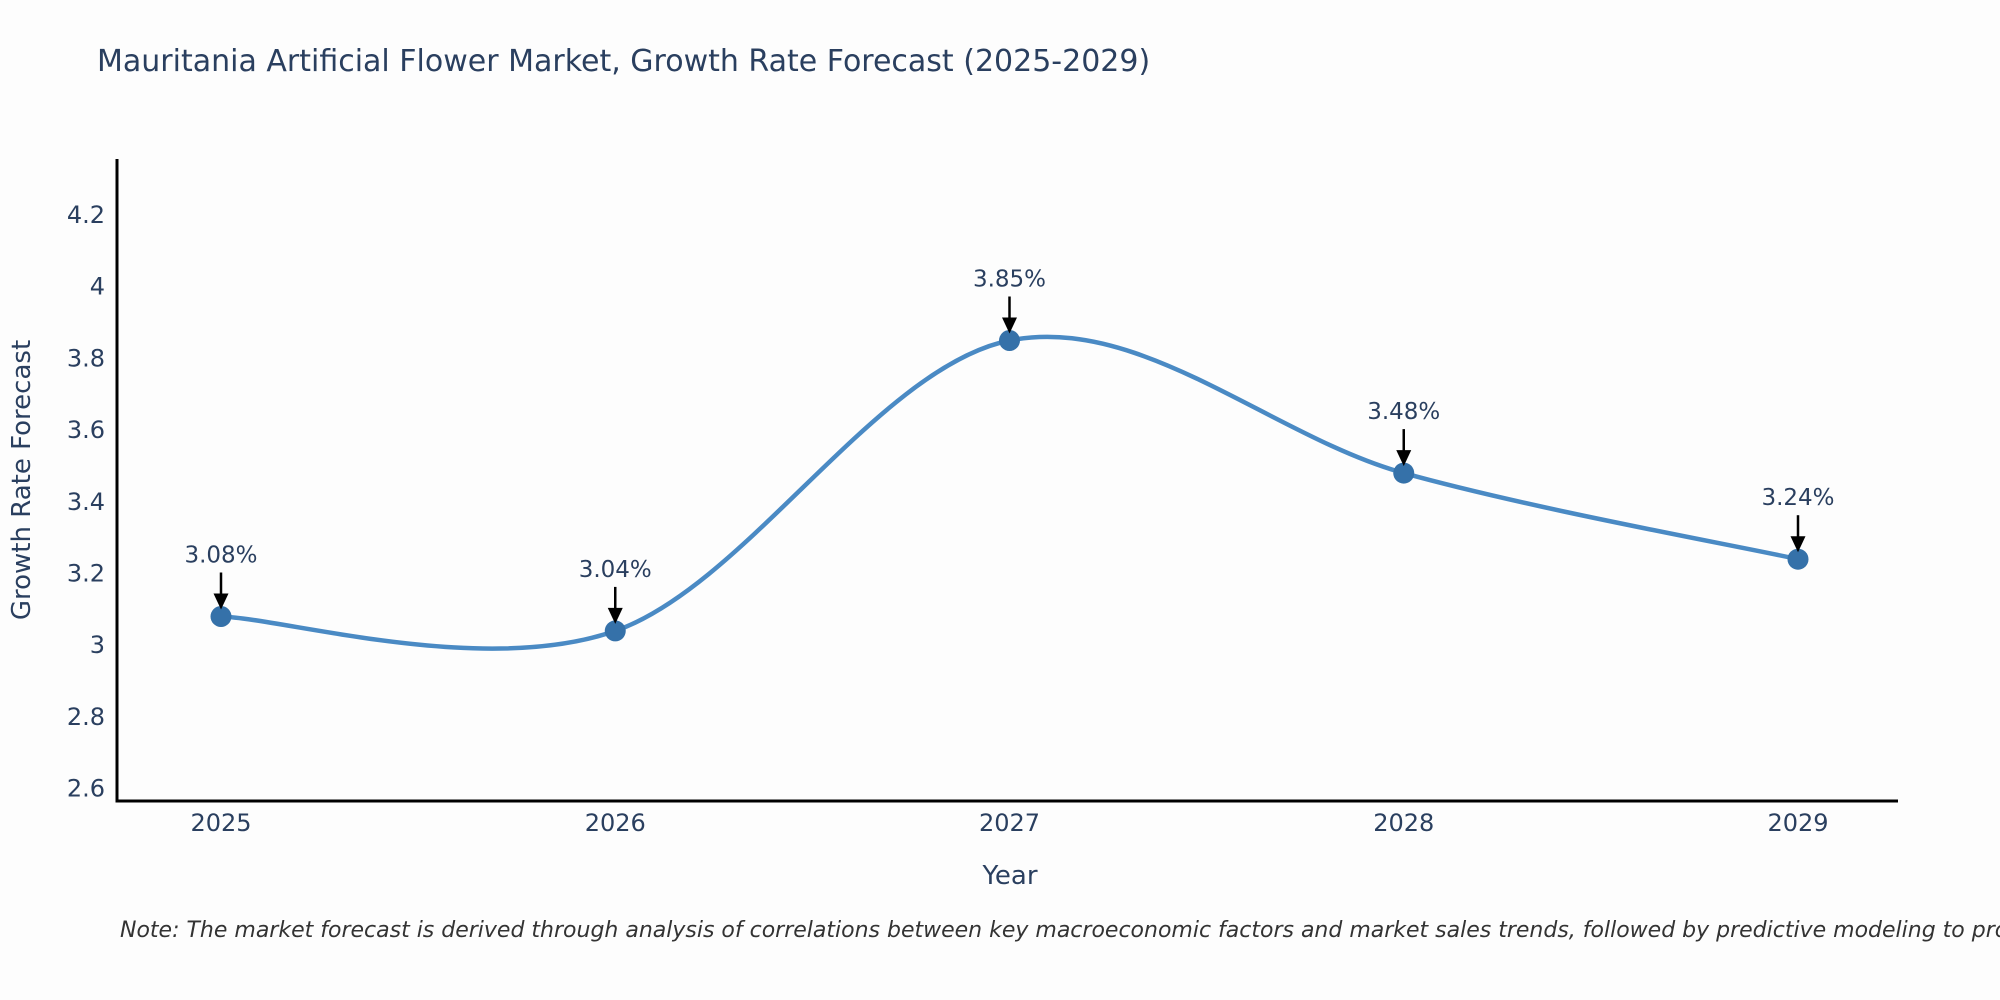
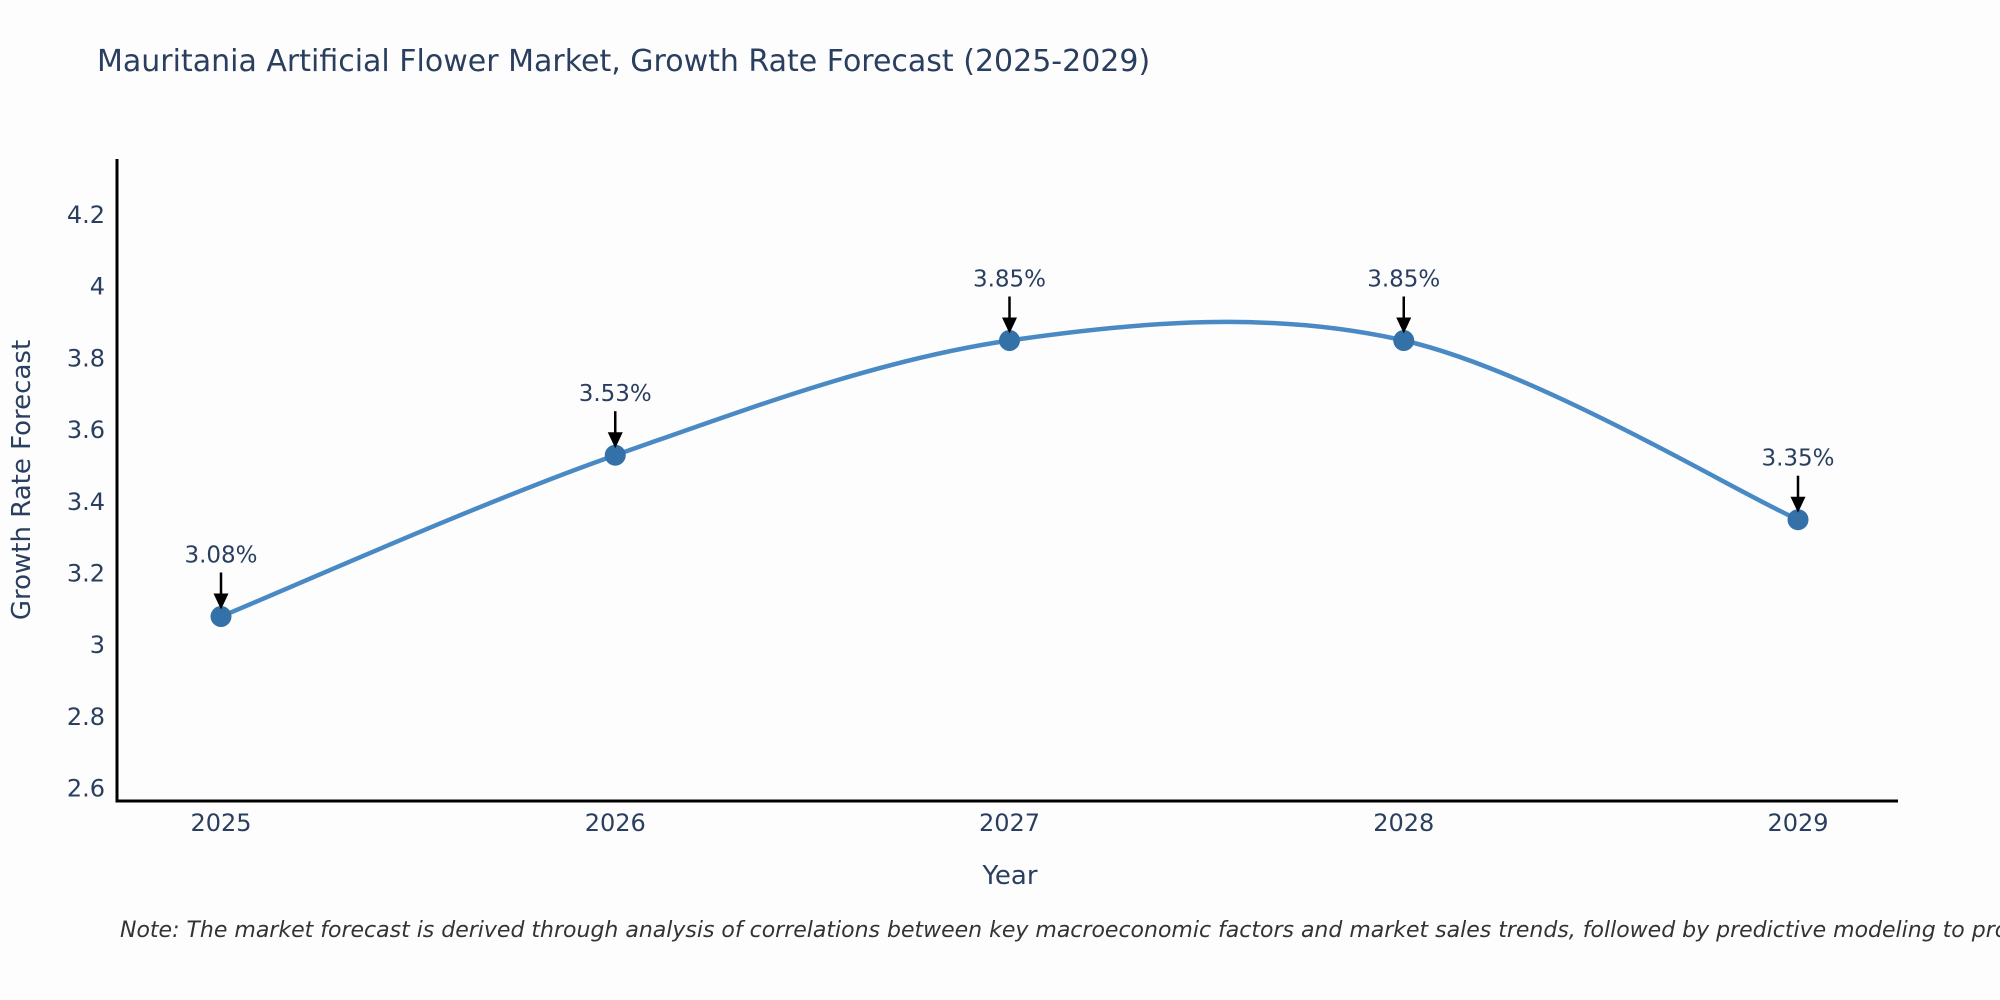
2026: 3.04% -> 3.53%
2028: 3.48% -> 3.85%
2029: 3.24% -> 3.35%
